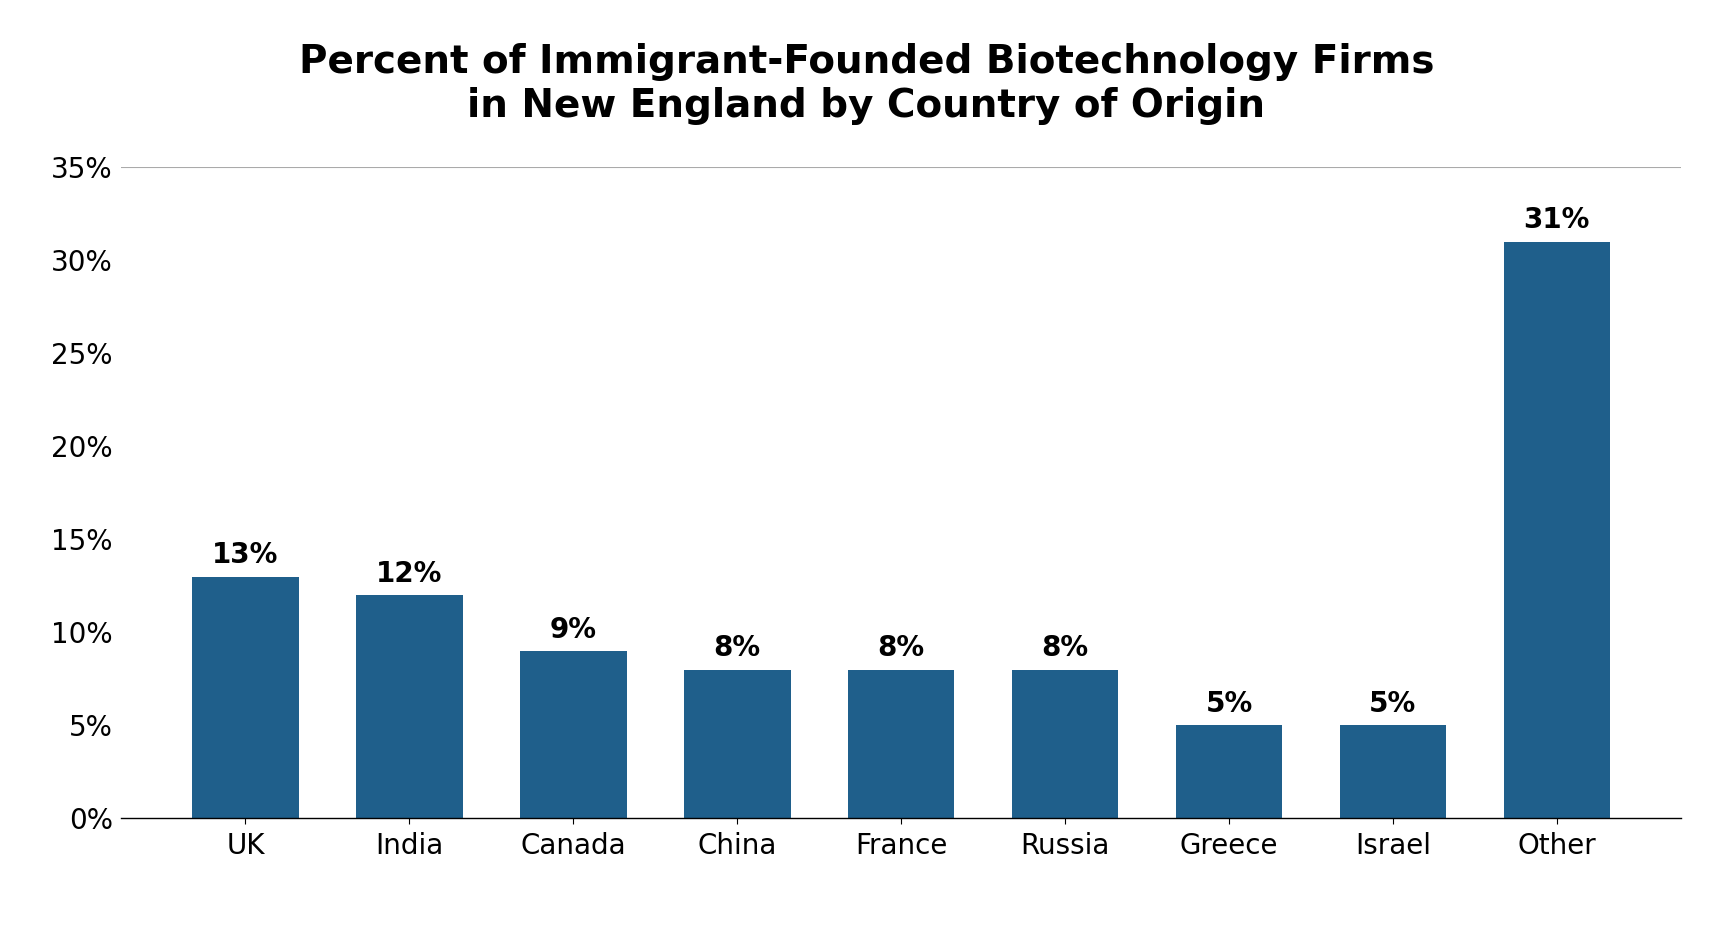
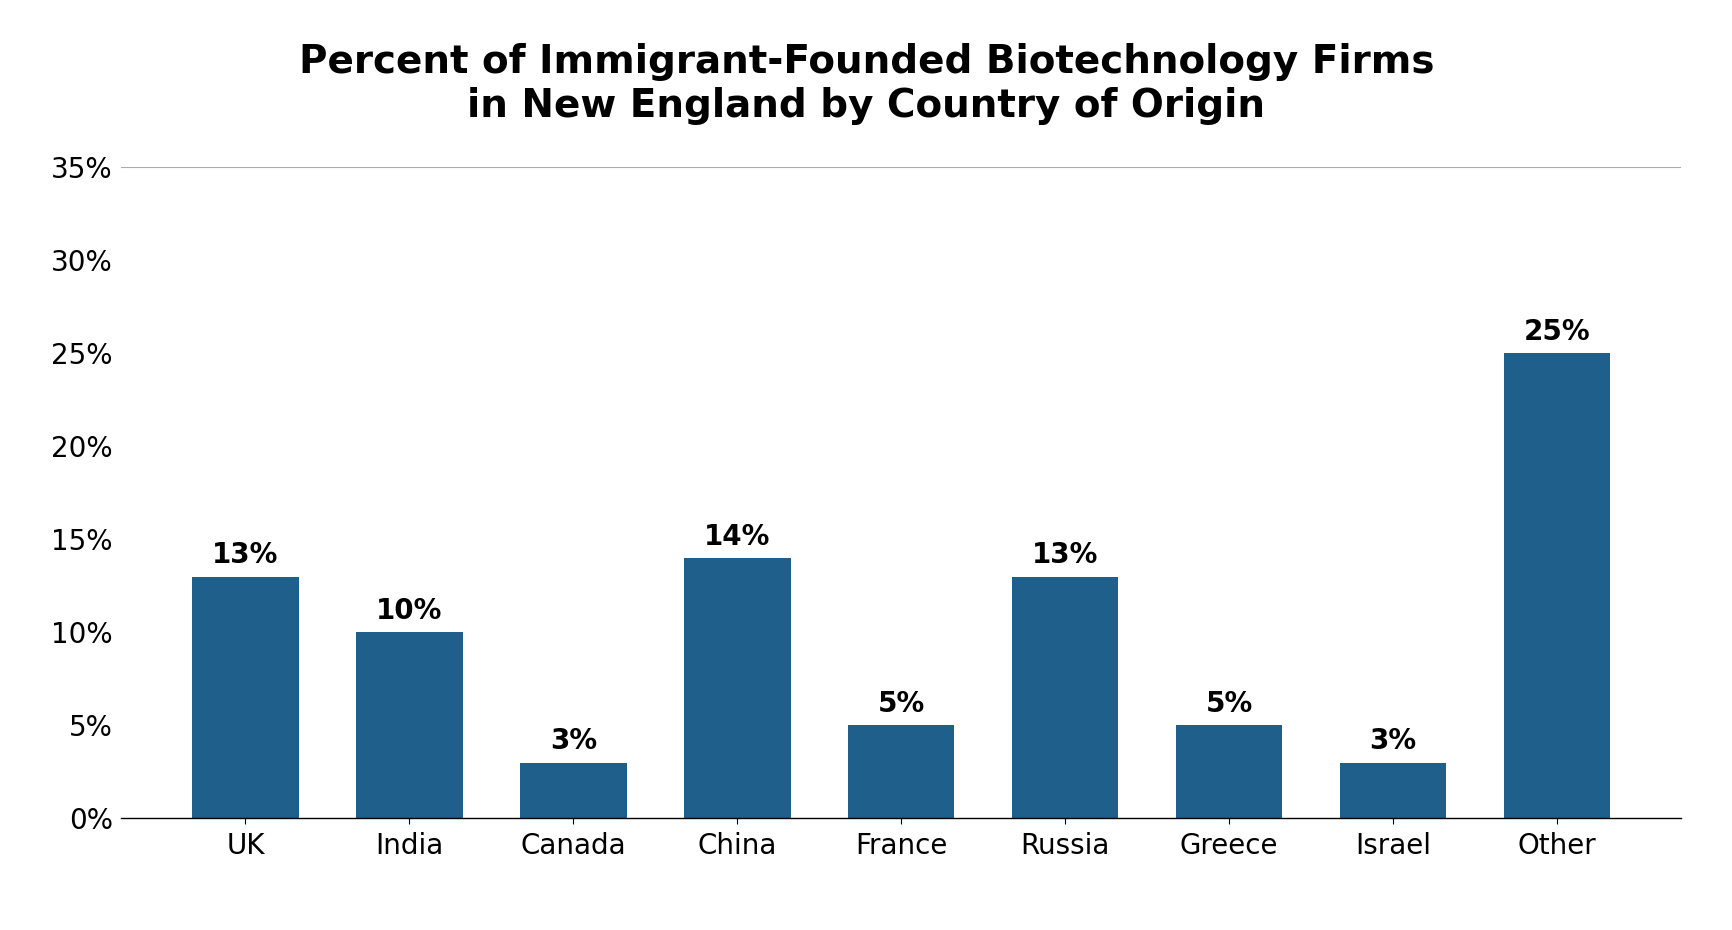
India: 12% -> 10%
Canada: 9% -> 3%
China: 8% -> 14%
France: 8% -> 5%
Russia: 8% -> 13%
Israel: 5% -> 3%
Other: 31% -> 25%
